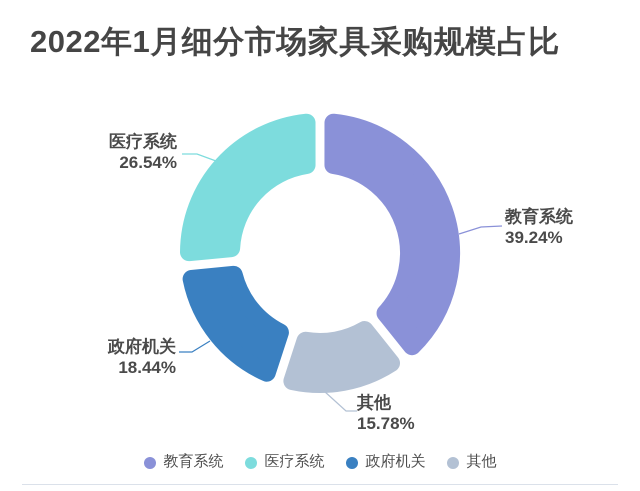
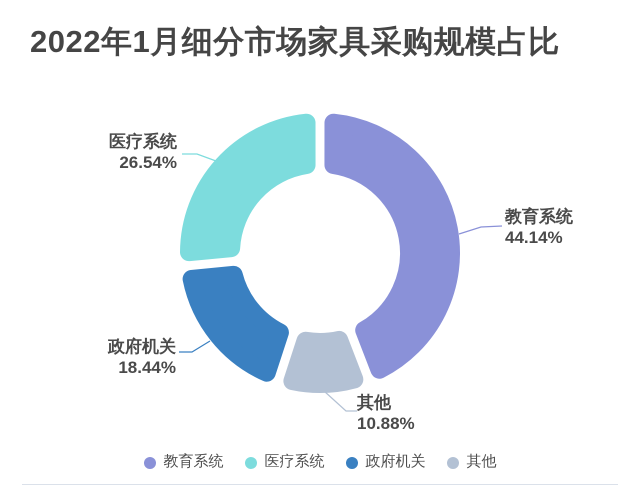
教育系统: 39.24% -> 44.14%
其他: 15.78% -> 10.88%
